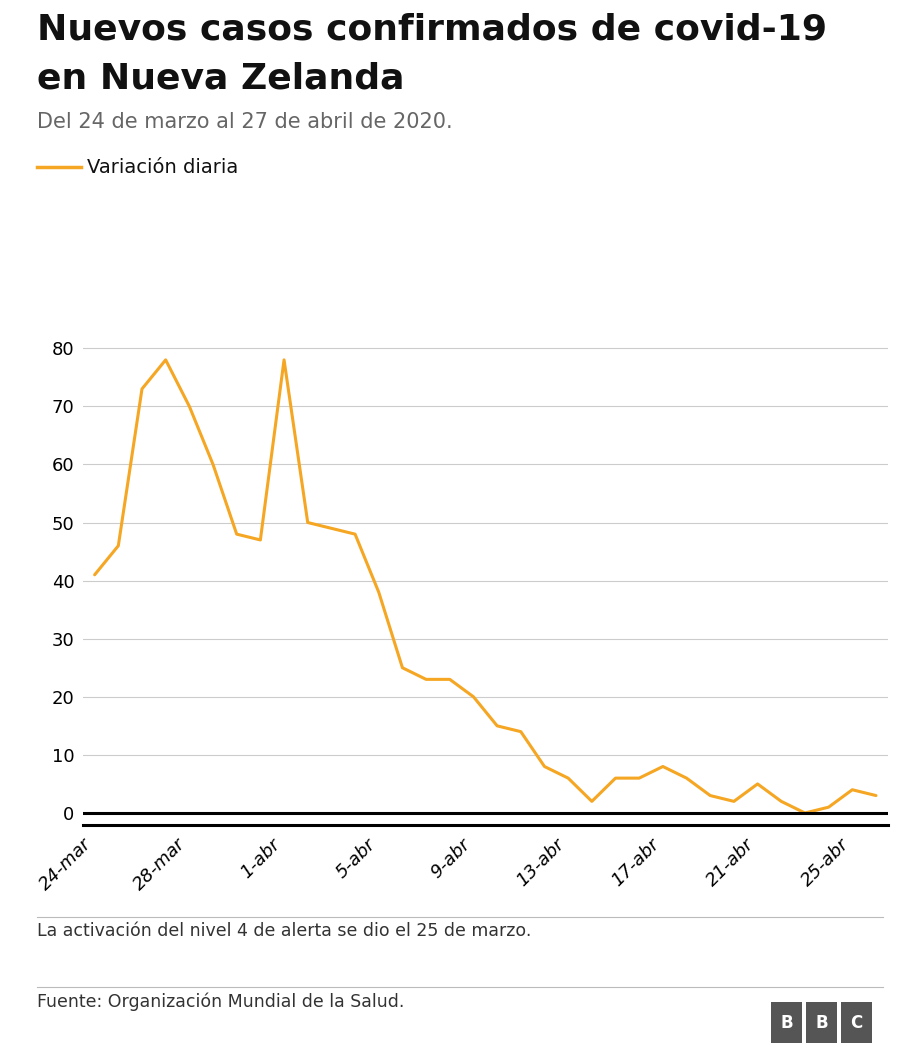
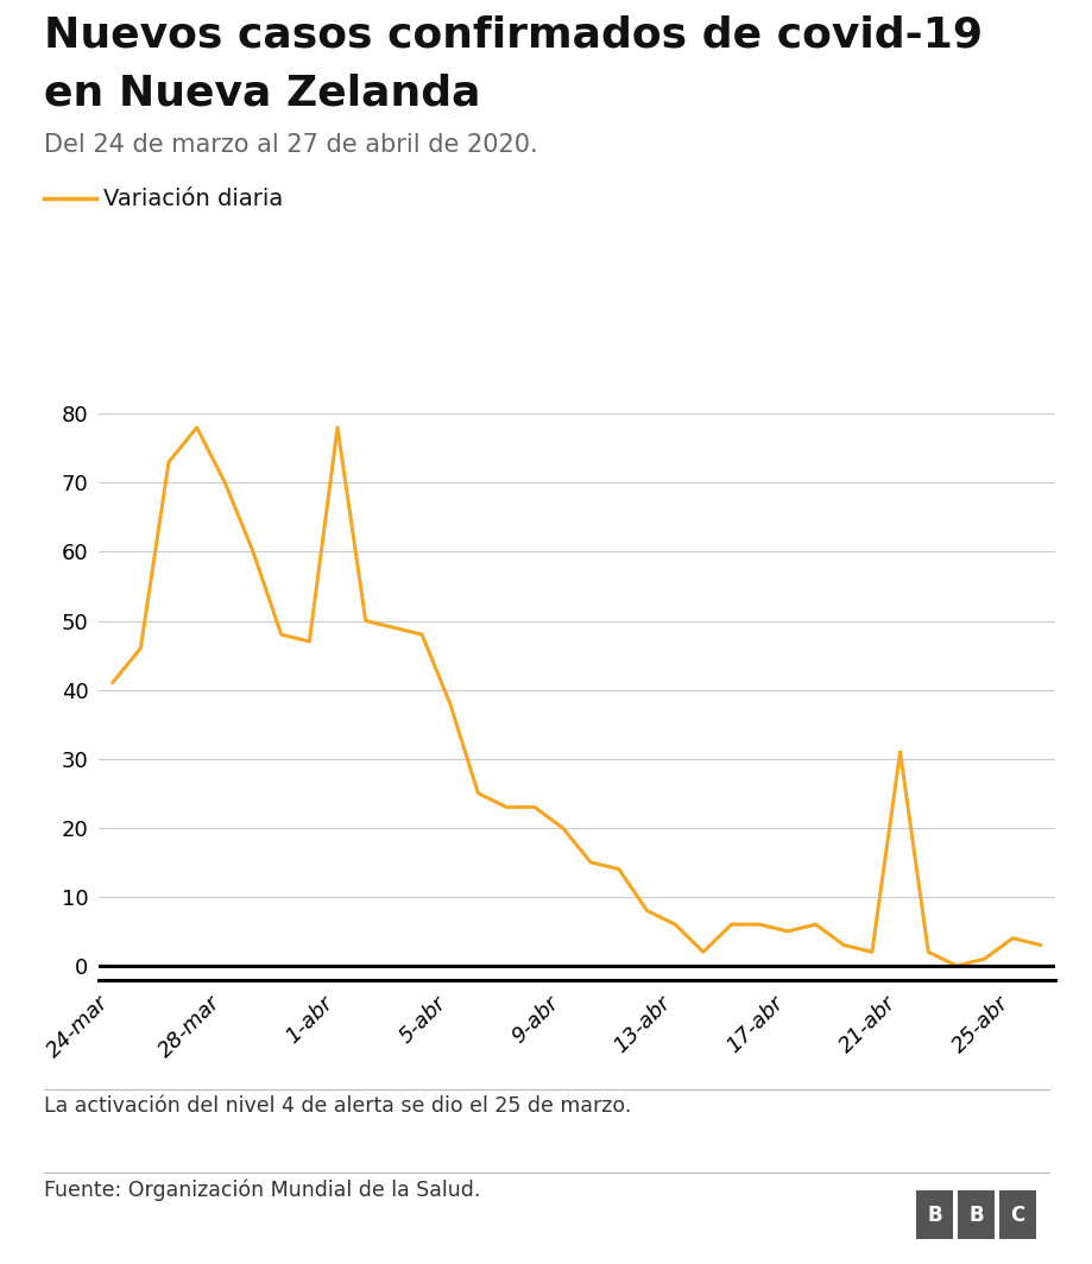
17-abr: 8 -> 5
21-abr: 5 -> 31
